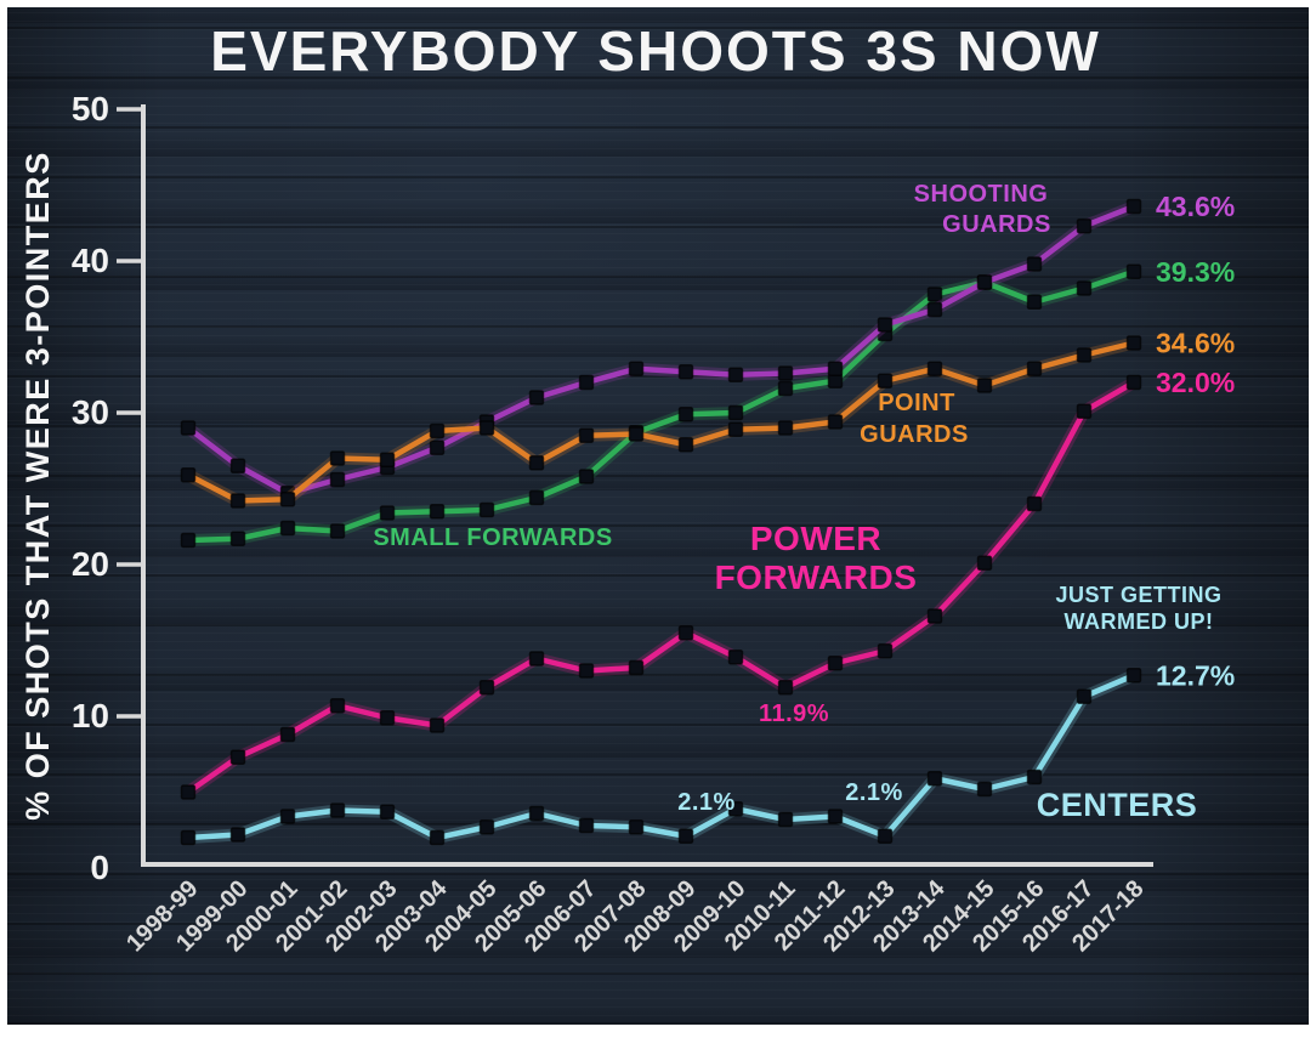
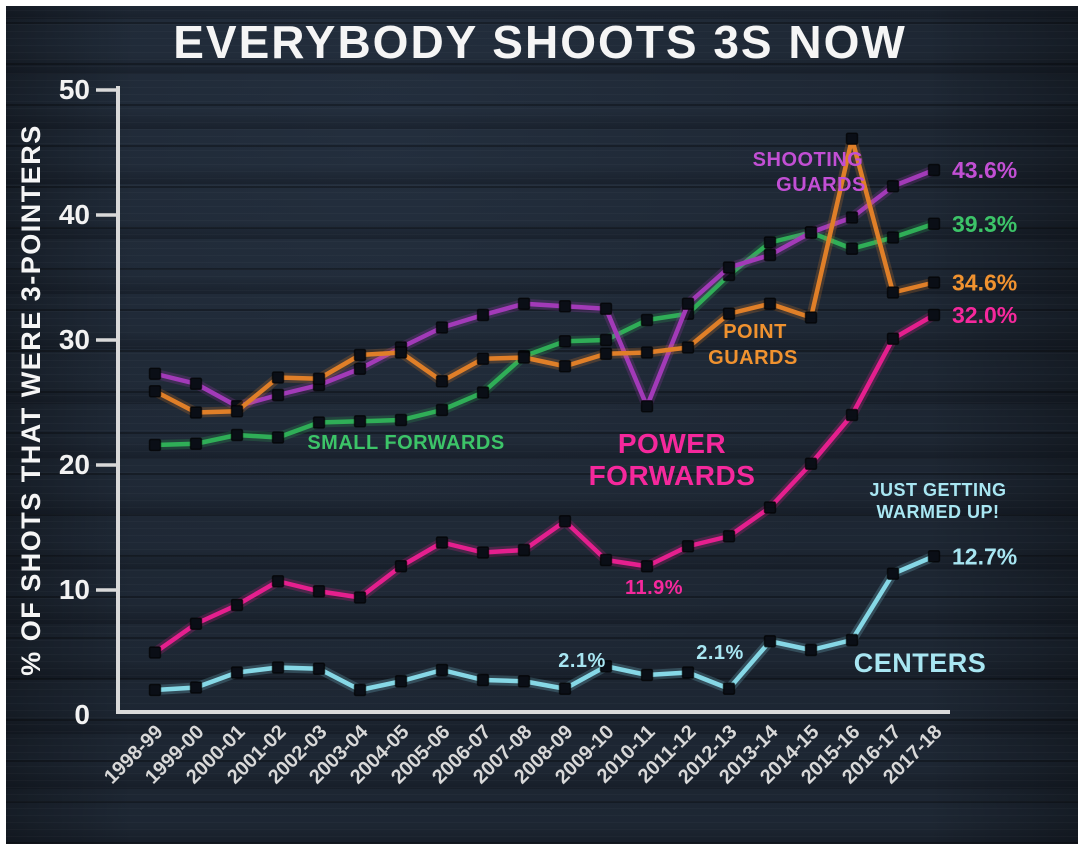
SHOOTING GUARDS/1998-99: 29.0 -> 27.3
POWER FORWARDS/2009-10: 13.9 -> 12.4
SHOOTING GUARDS/2010-11: 32.6 -> 24.7
POINT GUARDS/2015-16: 32.9 -> 46.1
